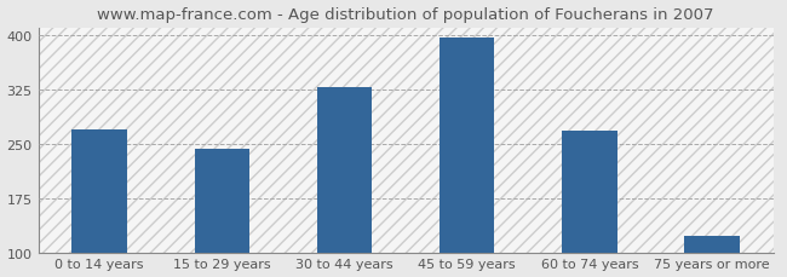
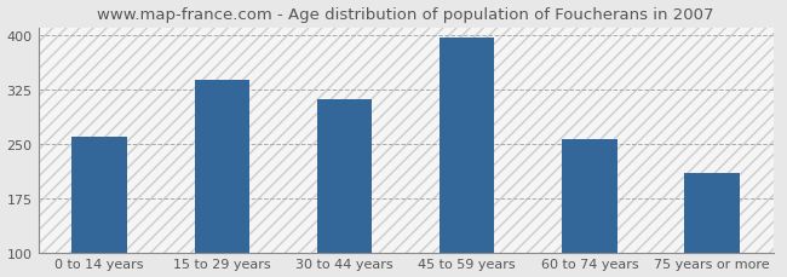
0 to 14 years: 270 -> 260
15 to 29 years: 243 -> 338
30 to 44 years: 328 -> 312
60 to 74 years: 268 -> 256
75 years or more: 123 -> 210
